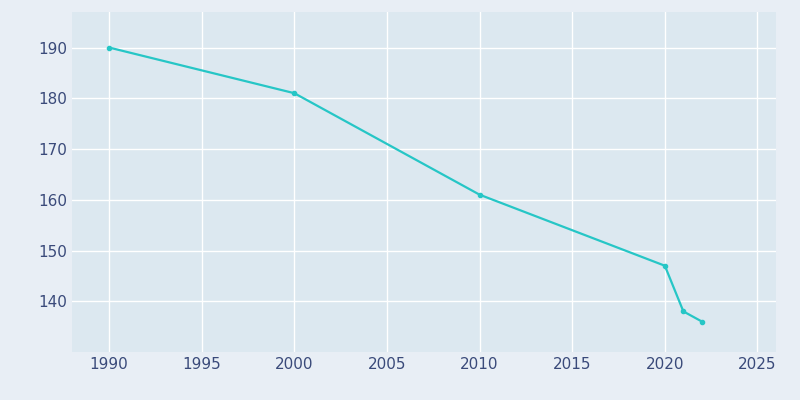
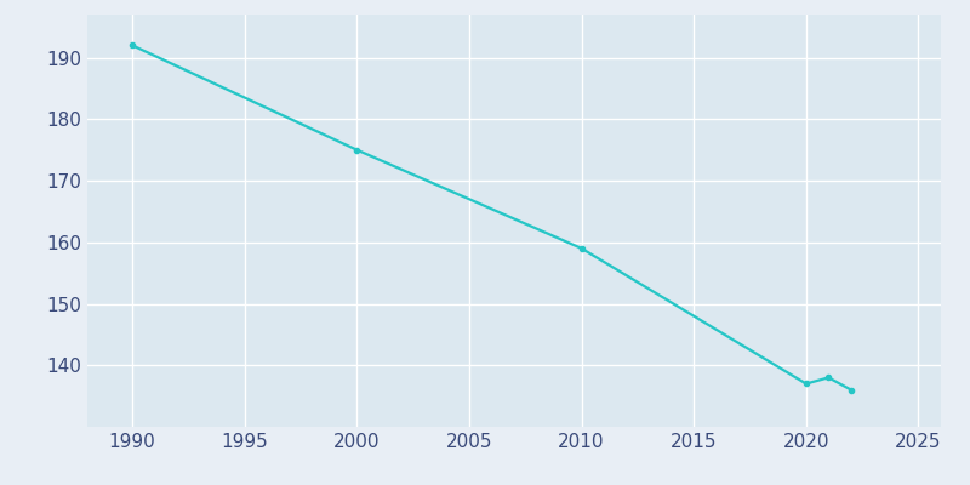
1990: 190 -> 192
2000: 181 -> 175
2010: 161 -> 159
2020: 147 -> 137
